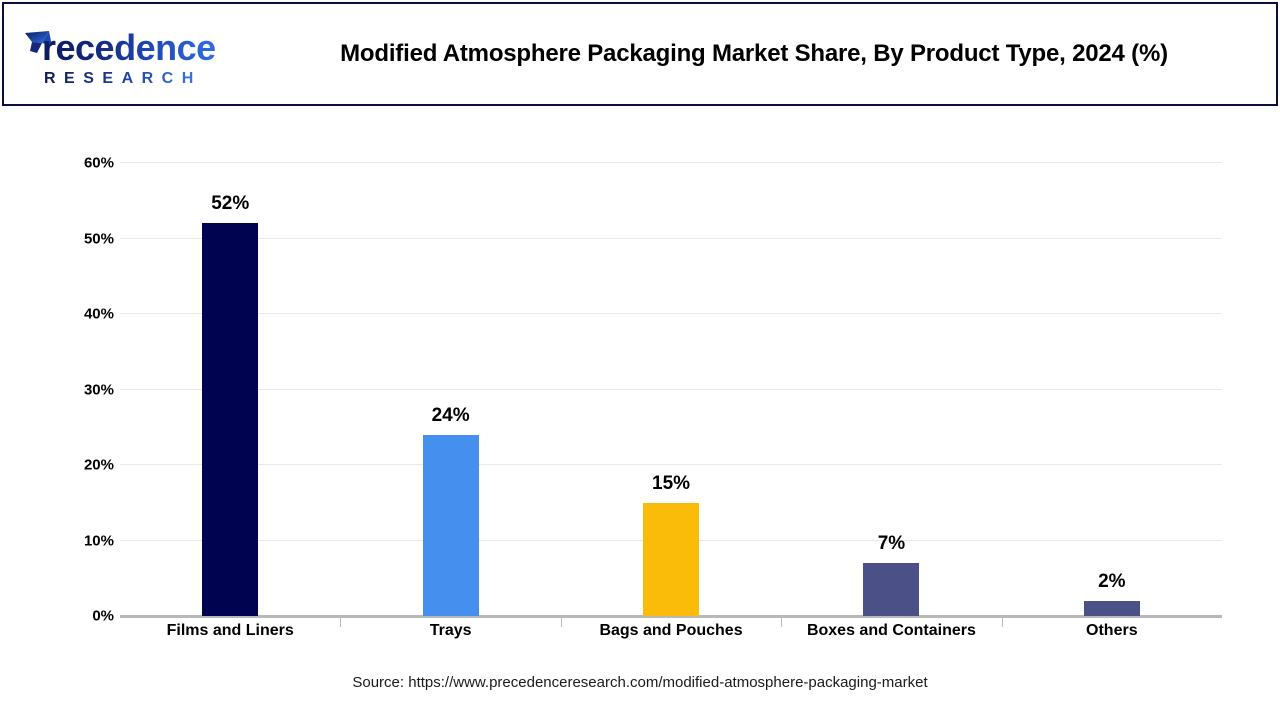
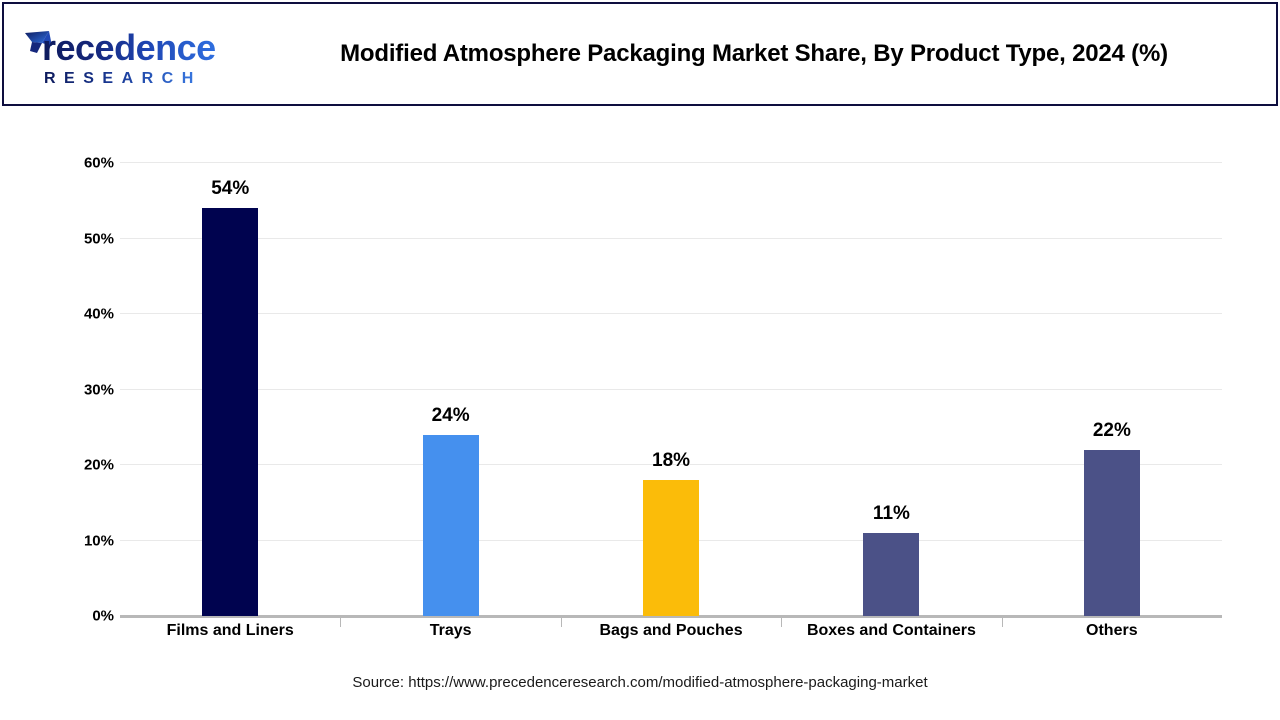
Films and Liners: 52% -> 54%
Bags and Pouches: 15% -> 18%
Boxes and Containers: 7% -> 11%
Others: 2% -> 22%
